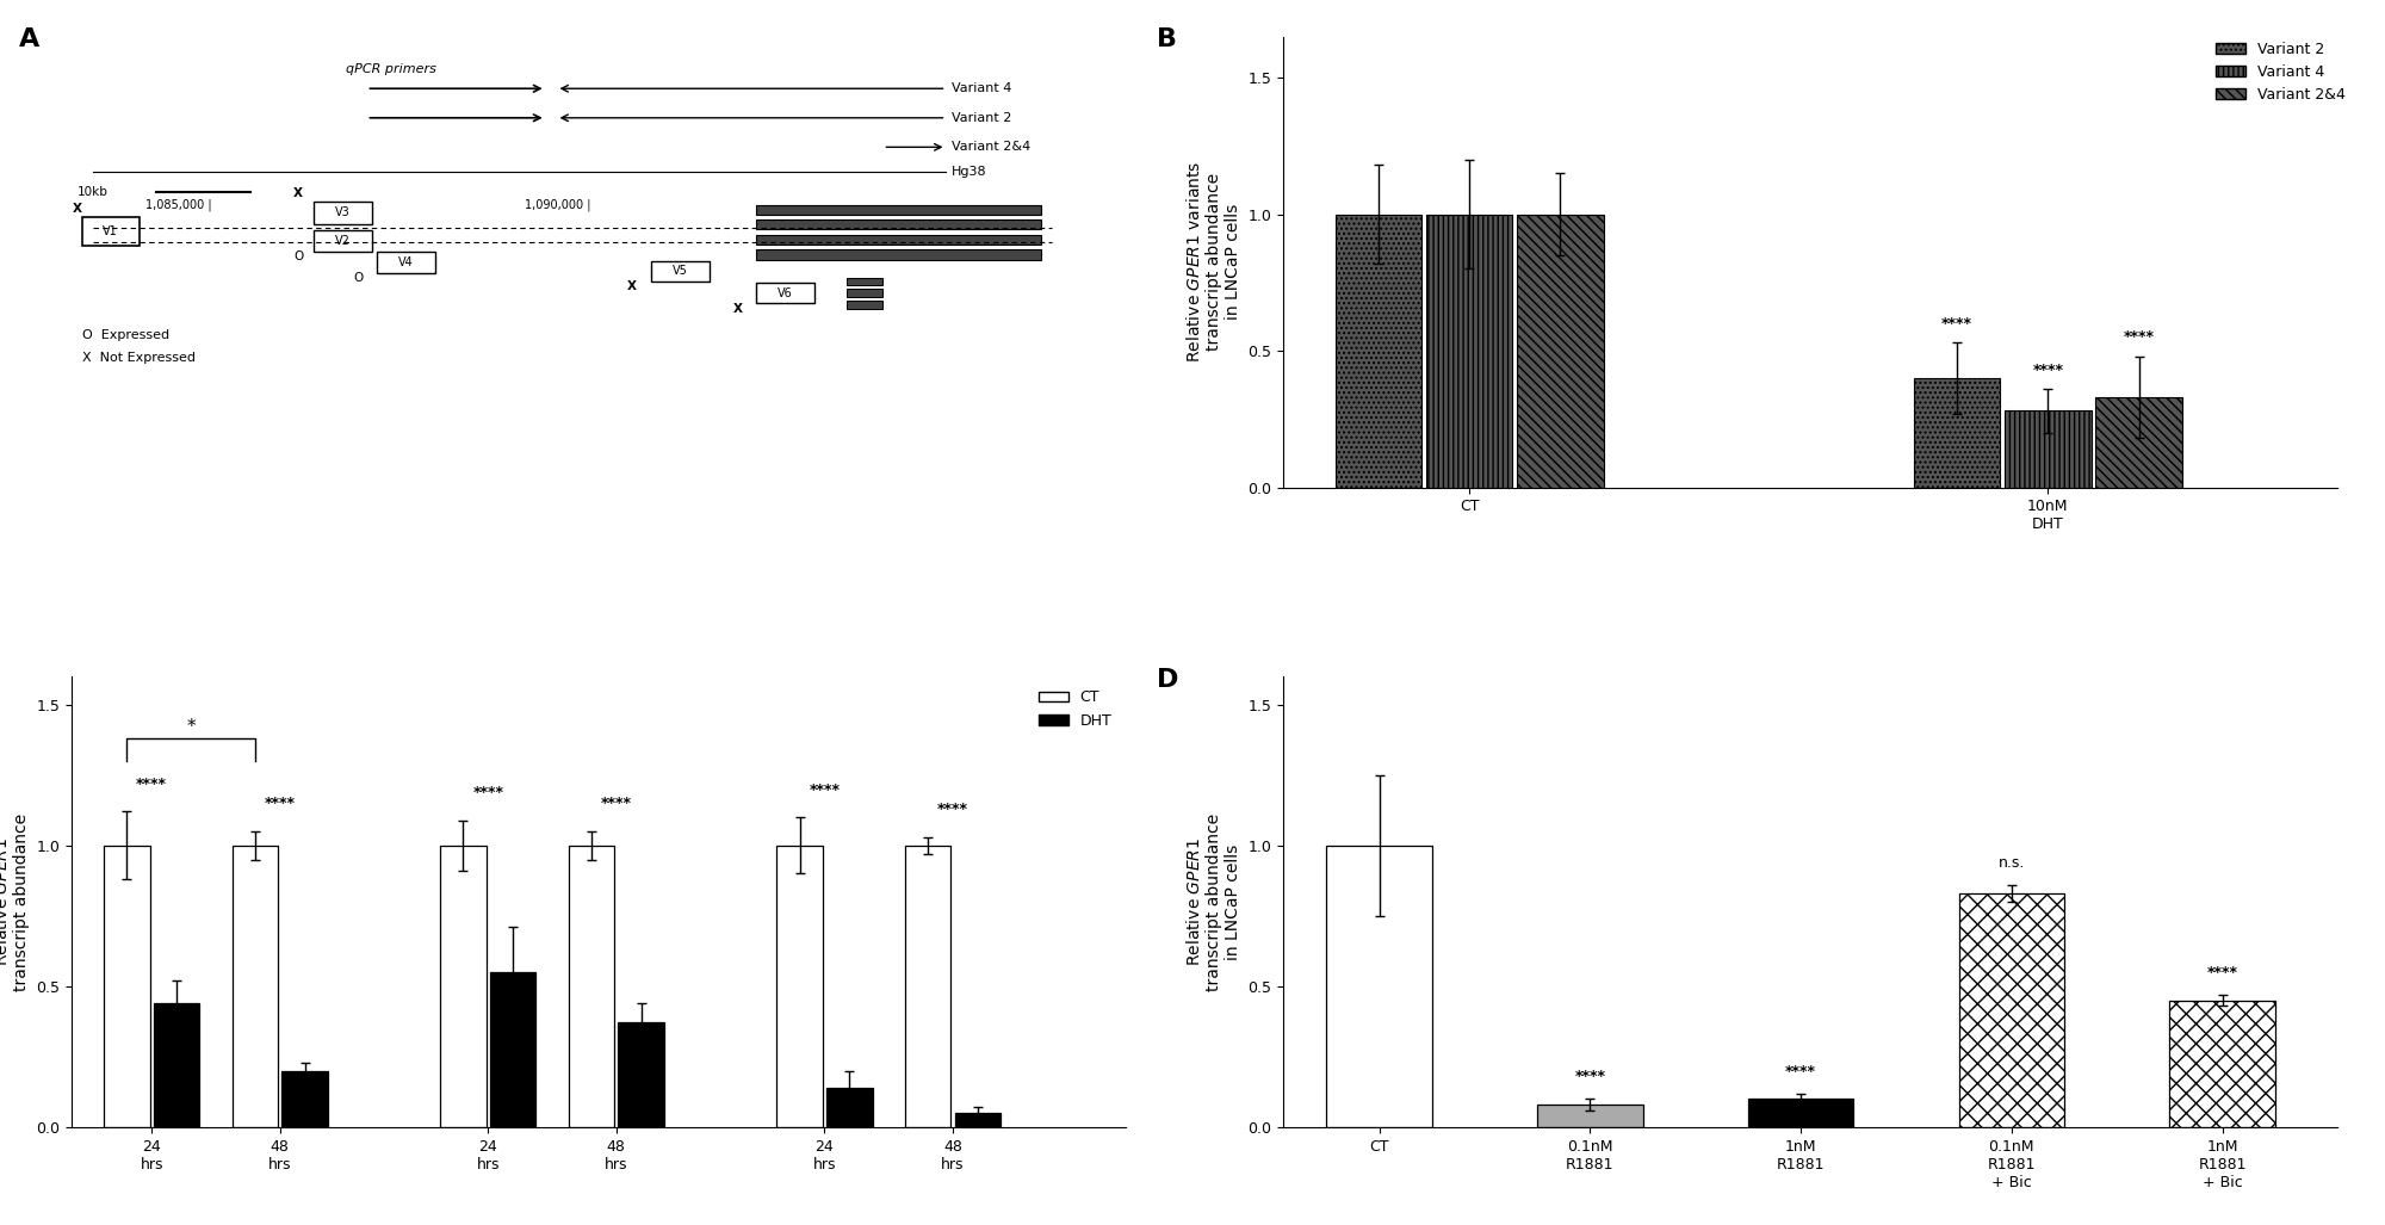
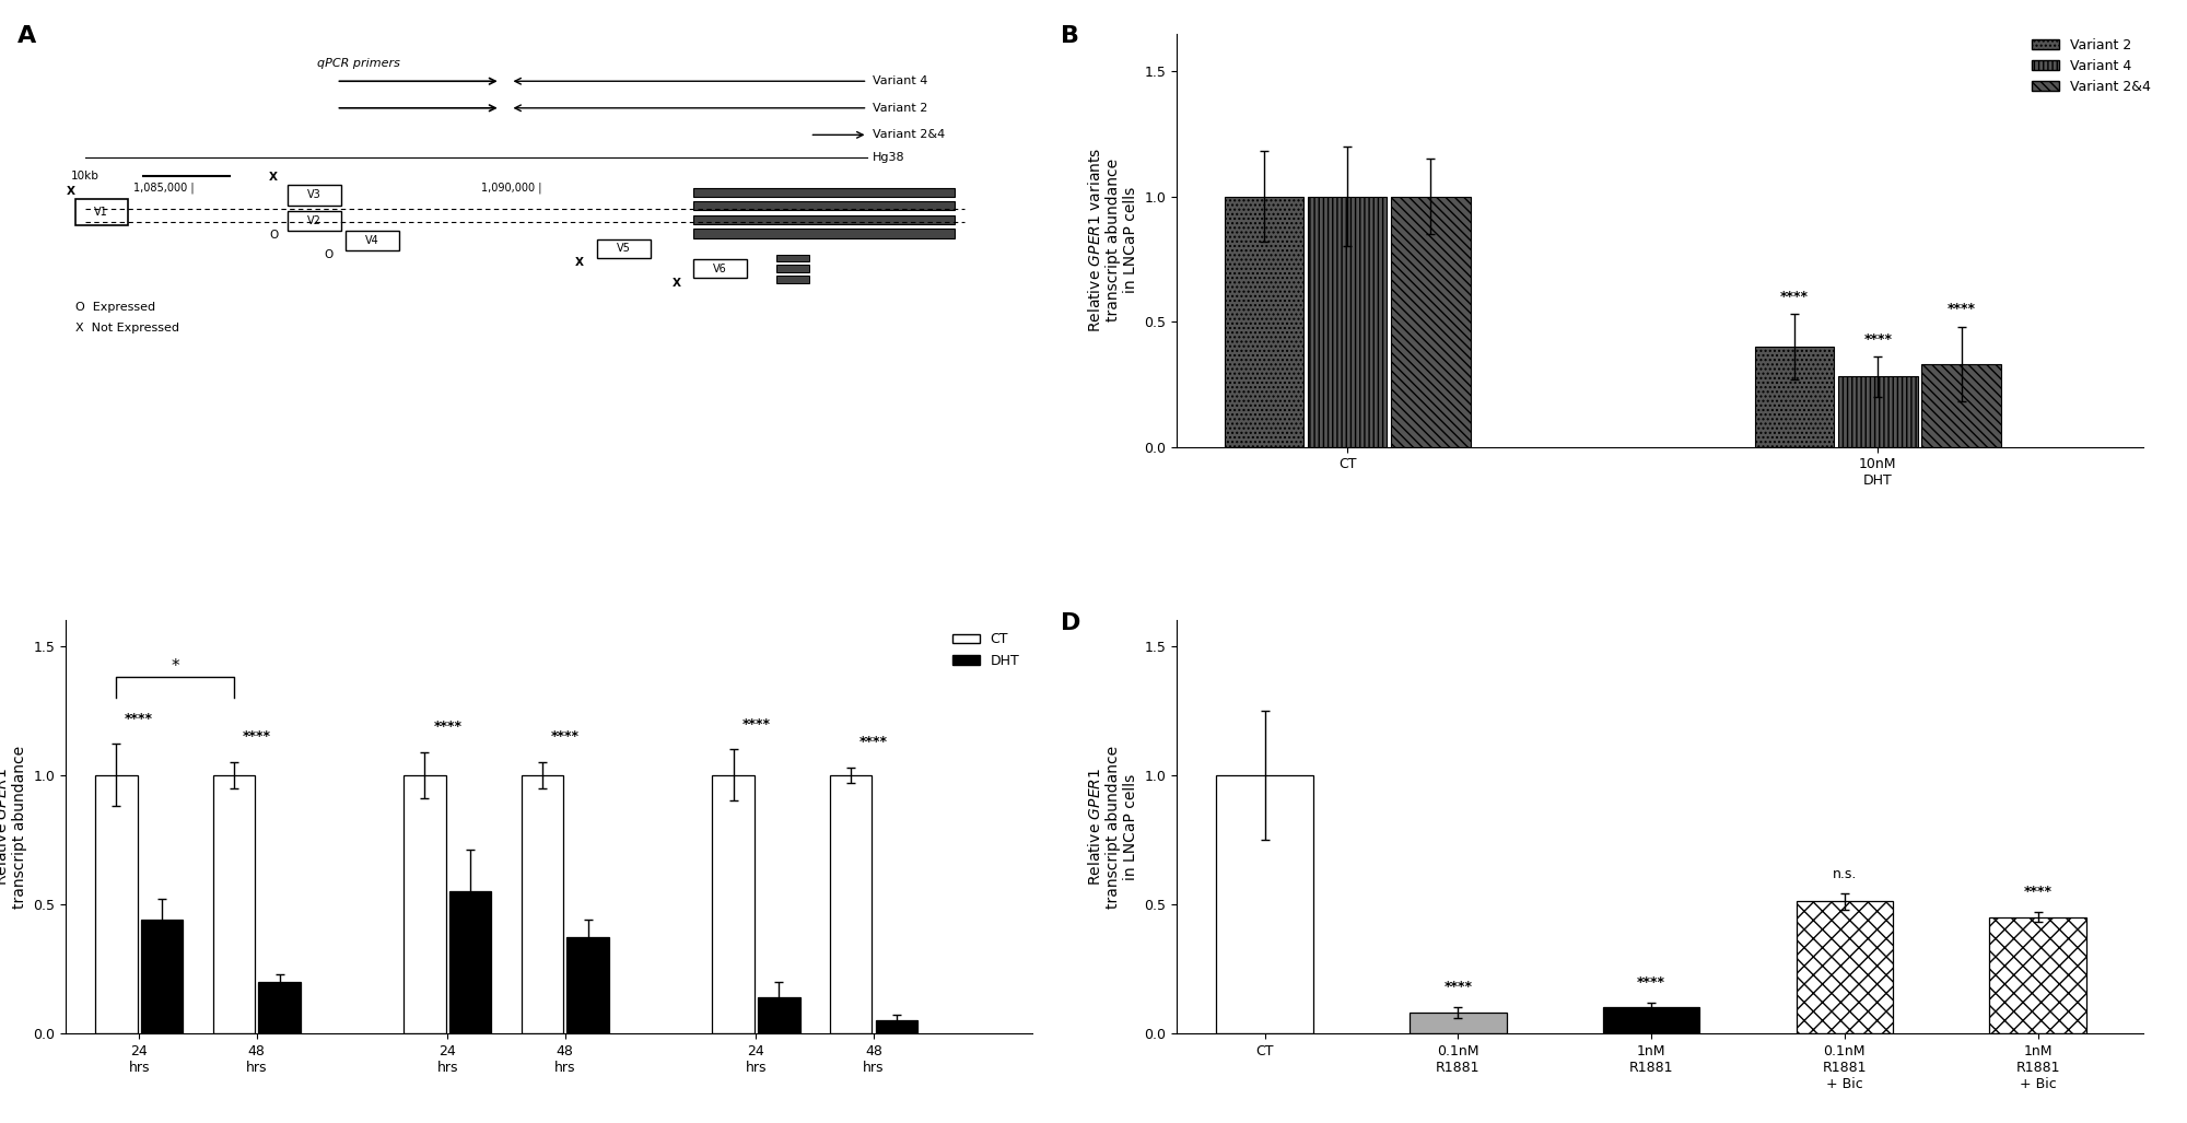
0.1nM R1881 + Bic: 0.83 -> 0.51
